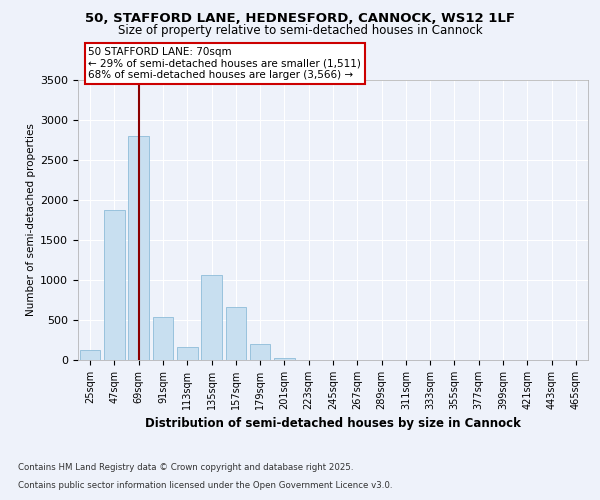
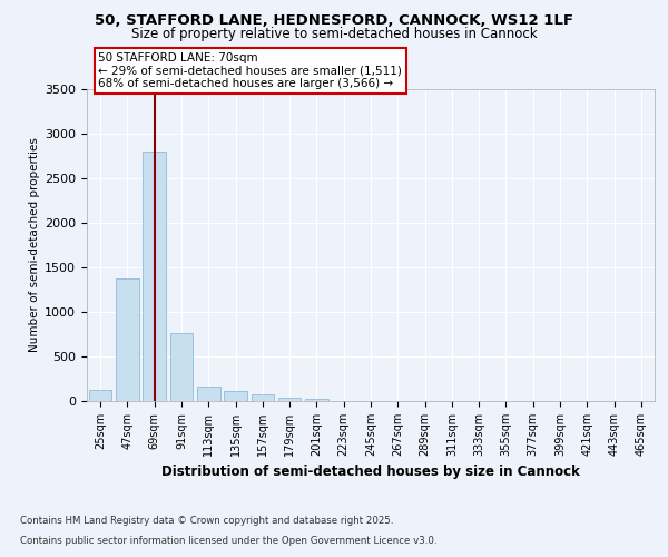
47sqm: 1880 -> 1380
91sqm: 540 -> 760
135sqm: 1060 -> 110
157sqm: 660 -> 70
179sqm: 200 -> 40
